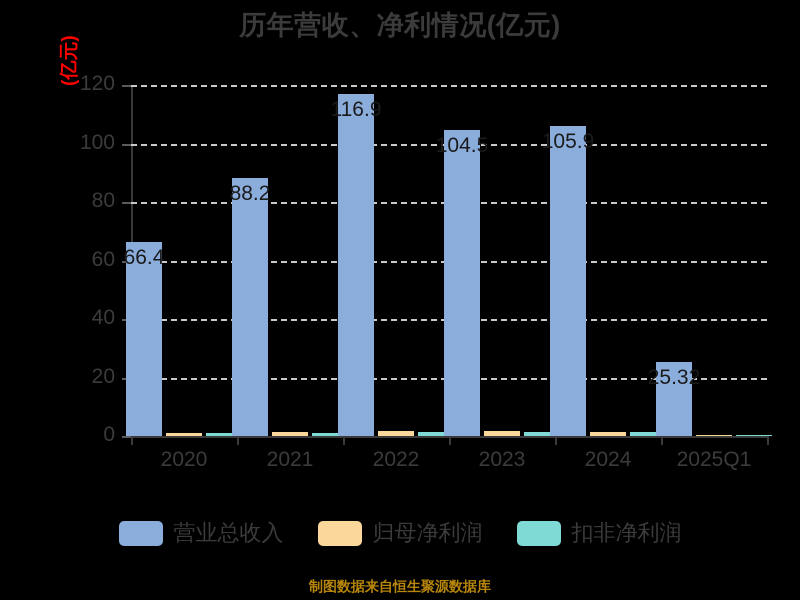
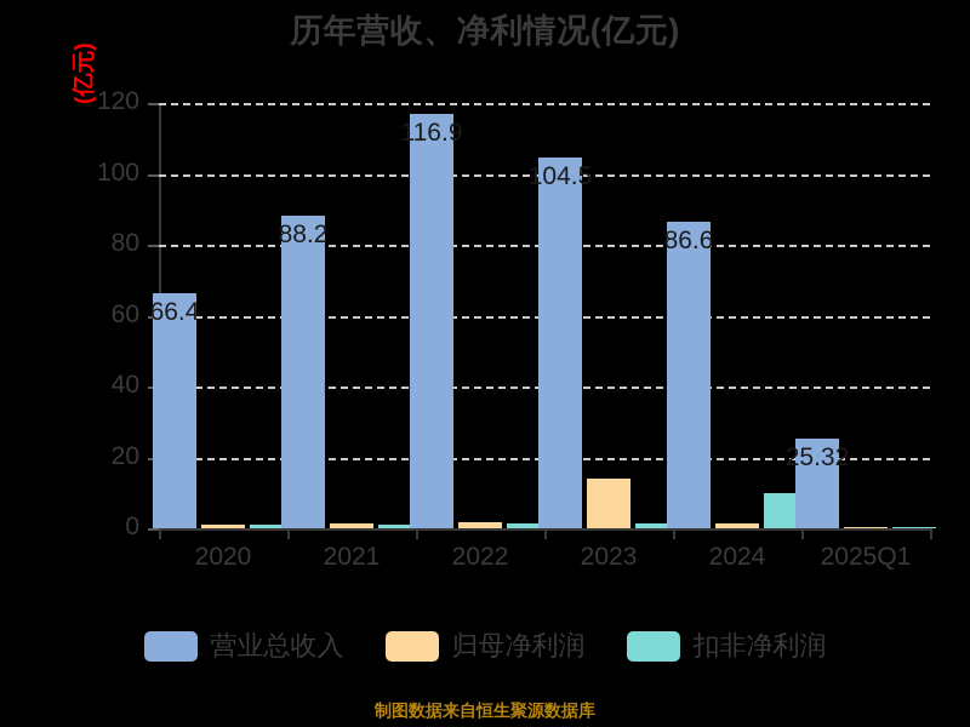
归母净利润/2023: 2 -> 14
营业总收入/2024: 105.9 -> 86.6
扣非净利润/2024: 1 -> 10
